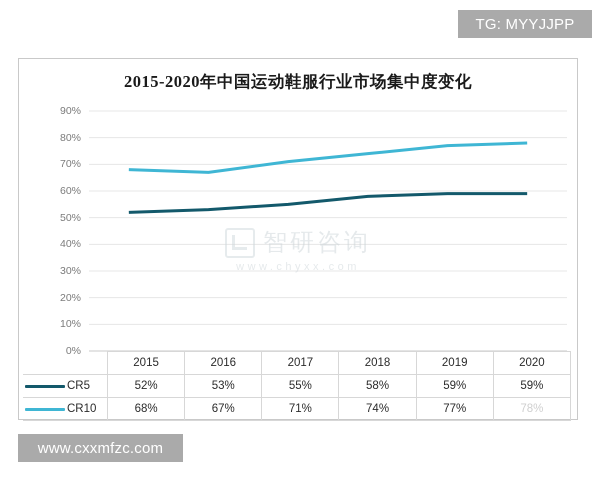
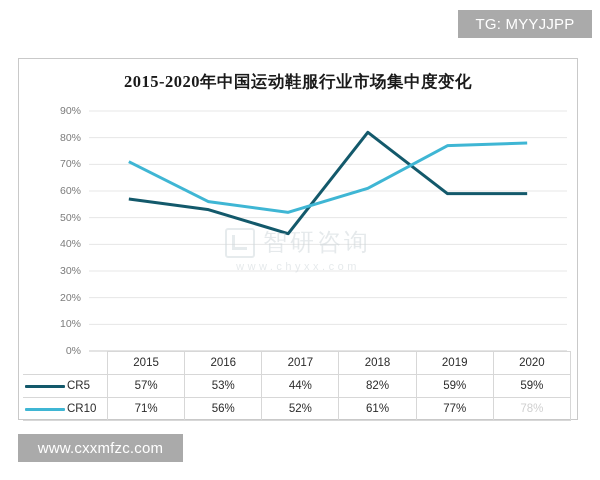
CR5/2015: 52% -> 57%
CR10/2015: 68% -> 71%
CR10/2016: 67% -> 56%
CR5/2017: 55% -> 44%
CR10/2017: 71% -> 52%
CR5/2018: 58% -> 82%
CR10/2018: 74% -> 61%
